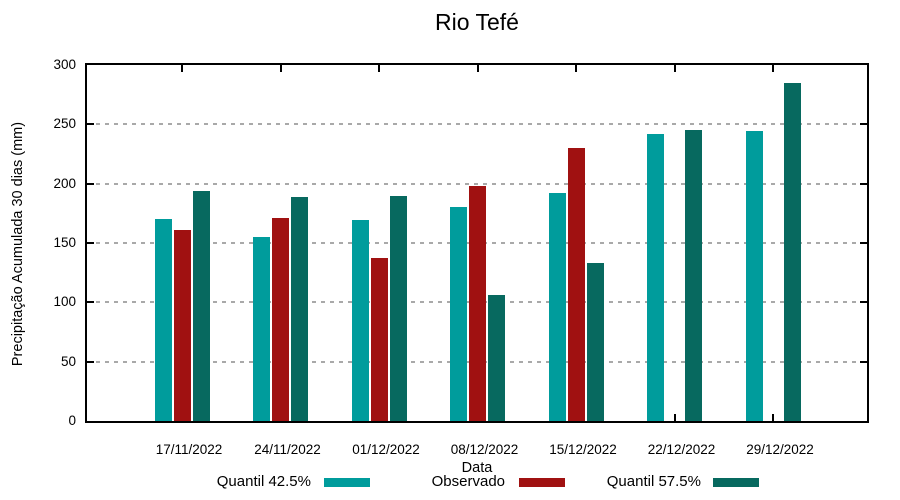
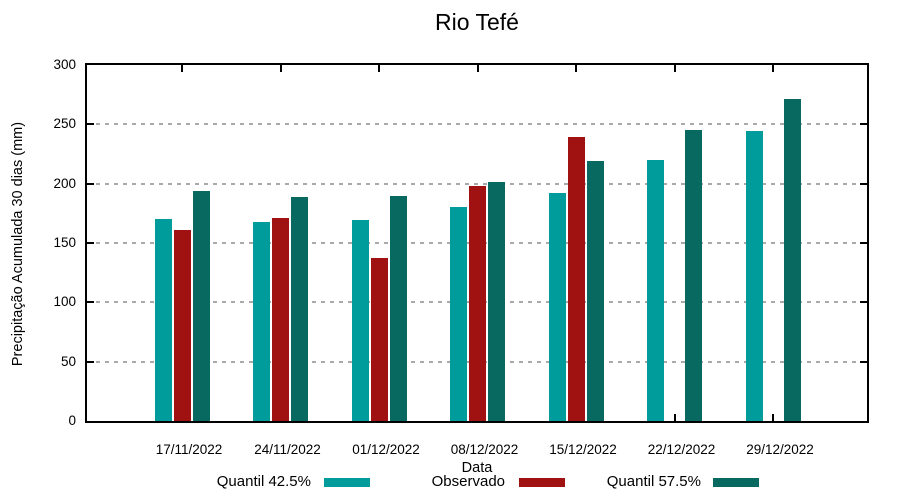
Quantil 42.5%/24/11/2022: 155 -> 168
Quantil 57.5%/08/12/2022: 106 -> 201
Observado/15/12/2022: 230 -> 239
Quantil 57.5%/15/12/2022: 133 -> 219
Quantil 42.5%/22/12/2022: 242 -> 220
Quantil 57.5%/29/12/2022: 285 -> 271
